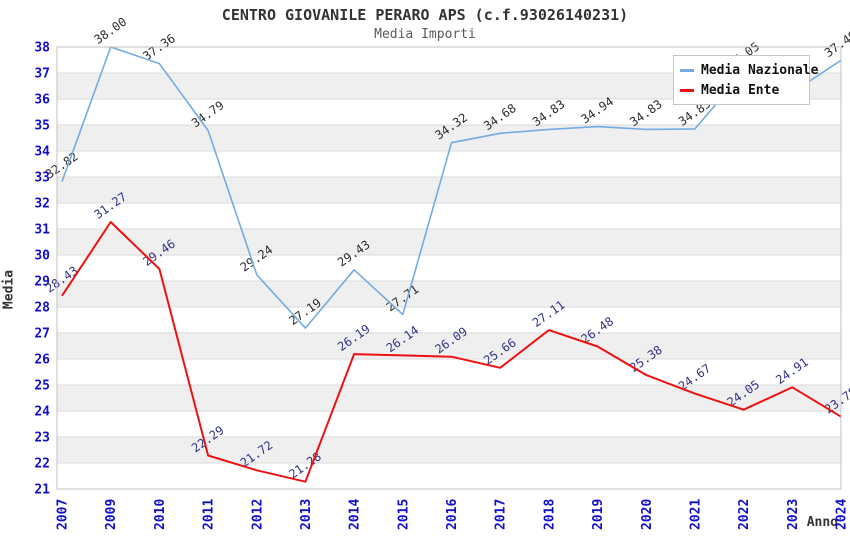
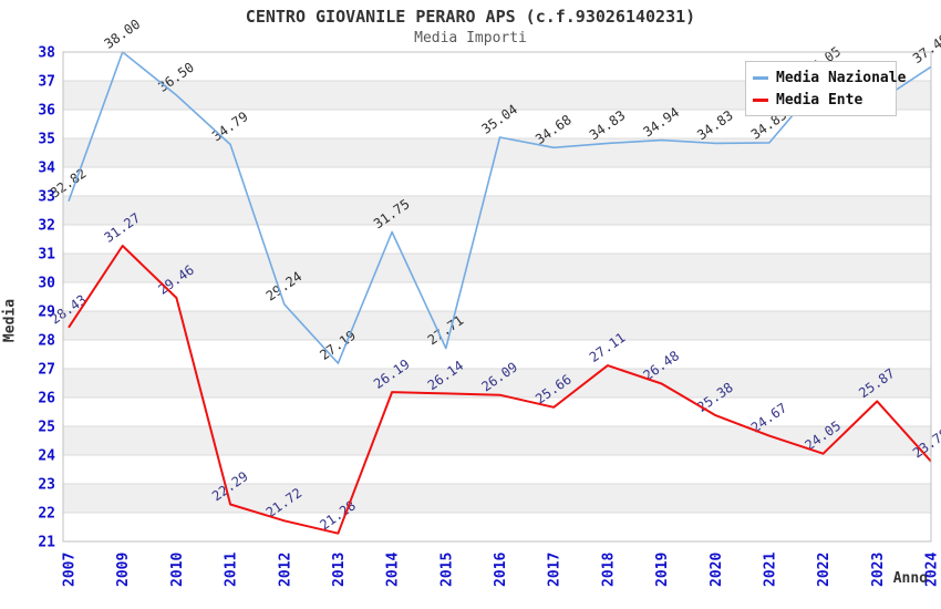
Media Nazionale/2010: 37.36 -> 36.50
Media Nazionale/2014: 29.43 -> 31.75
Media Nazionale/2016: 34.32 -> 35.04
Media Ente/2023: 24.91 -> 25.87
